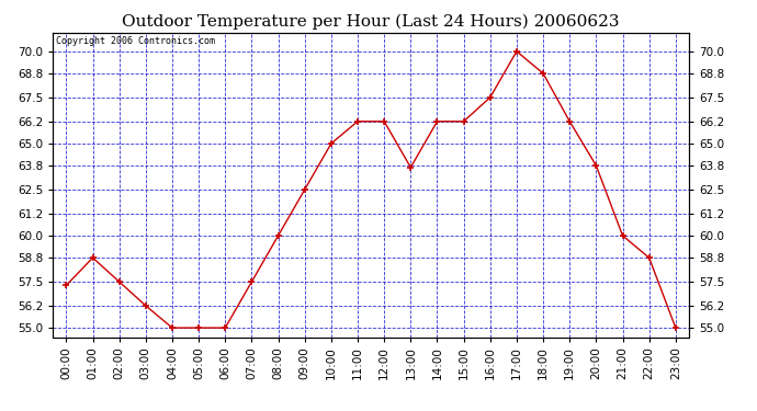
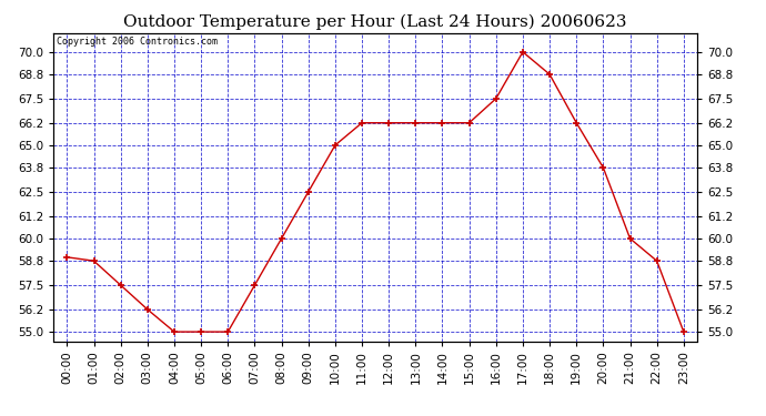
00:00: 57.3 -> 59.0
13:00: 63.7 -> 66.2
